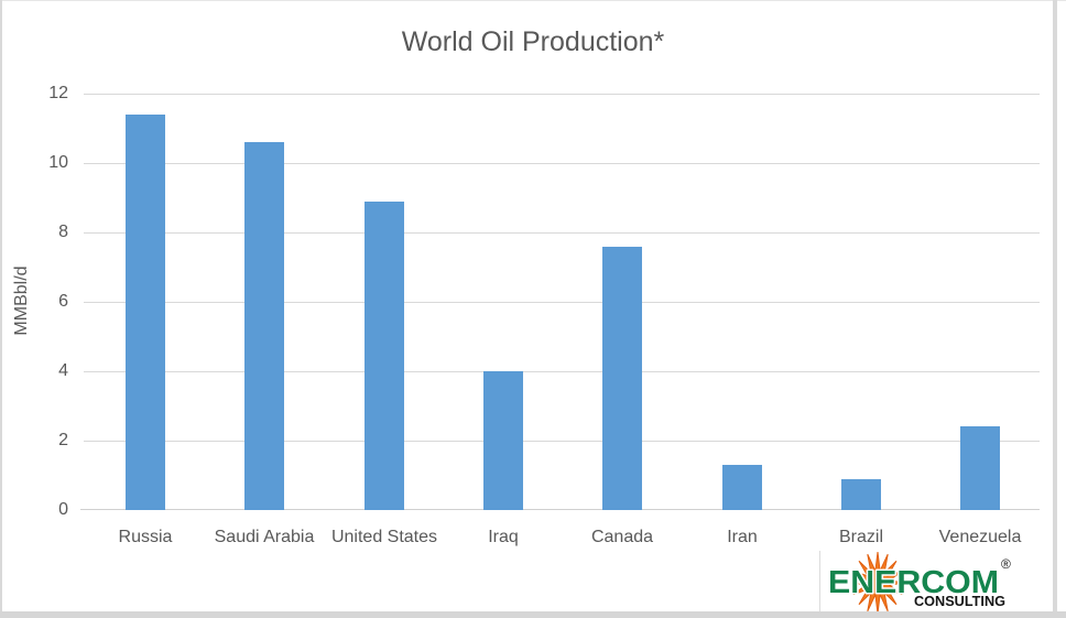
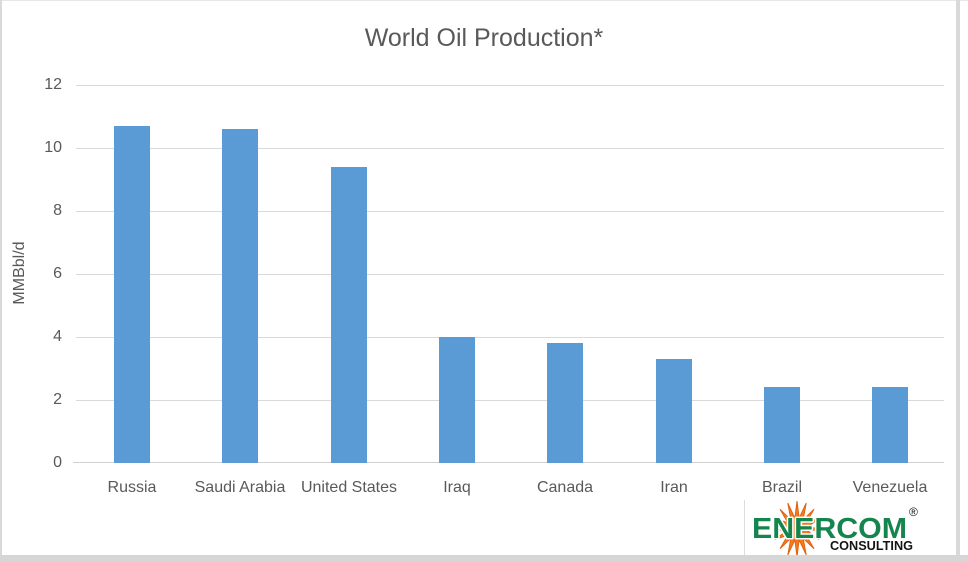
Russia: 11.4 -> 10.7
United States: 8.9 -> 9.4
Canada: 7.6 -> 3.8
Iran: 1.3 -> 3.3
Brazil: 0.9 -> 2.4
